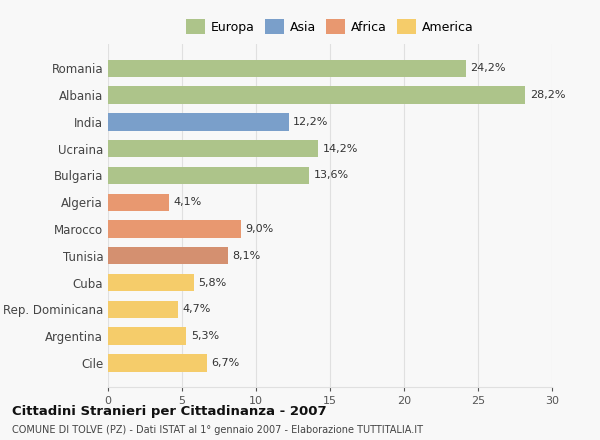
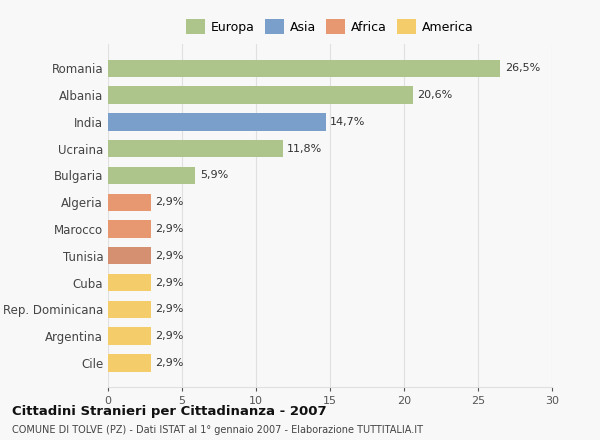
Romania: 24,2% -> 26,5%
Albania: 28,2% -> 20,6%
India: 12,2% -> 14,7%
Ucraina: 14,2% -> 11,8%
Bulgaria: 13,6% -> 5,9%
Algeria: 4,1% -> 2,9%
Marocco: 9,0% -> 2,9%
Tunisia: 8,1% -> 2,9%
Cuba: 5,8% -> 2,9%
Rep. Dominicana: 4,7% -> 2,9%
Argentina: 5,3% -> 2,9%
Cile: 6,7% -> 2,9%
